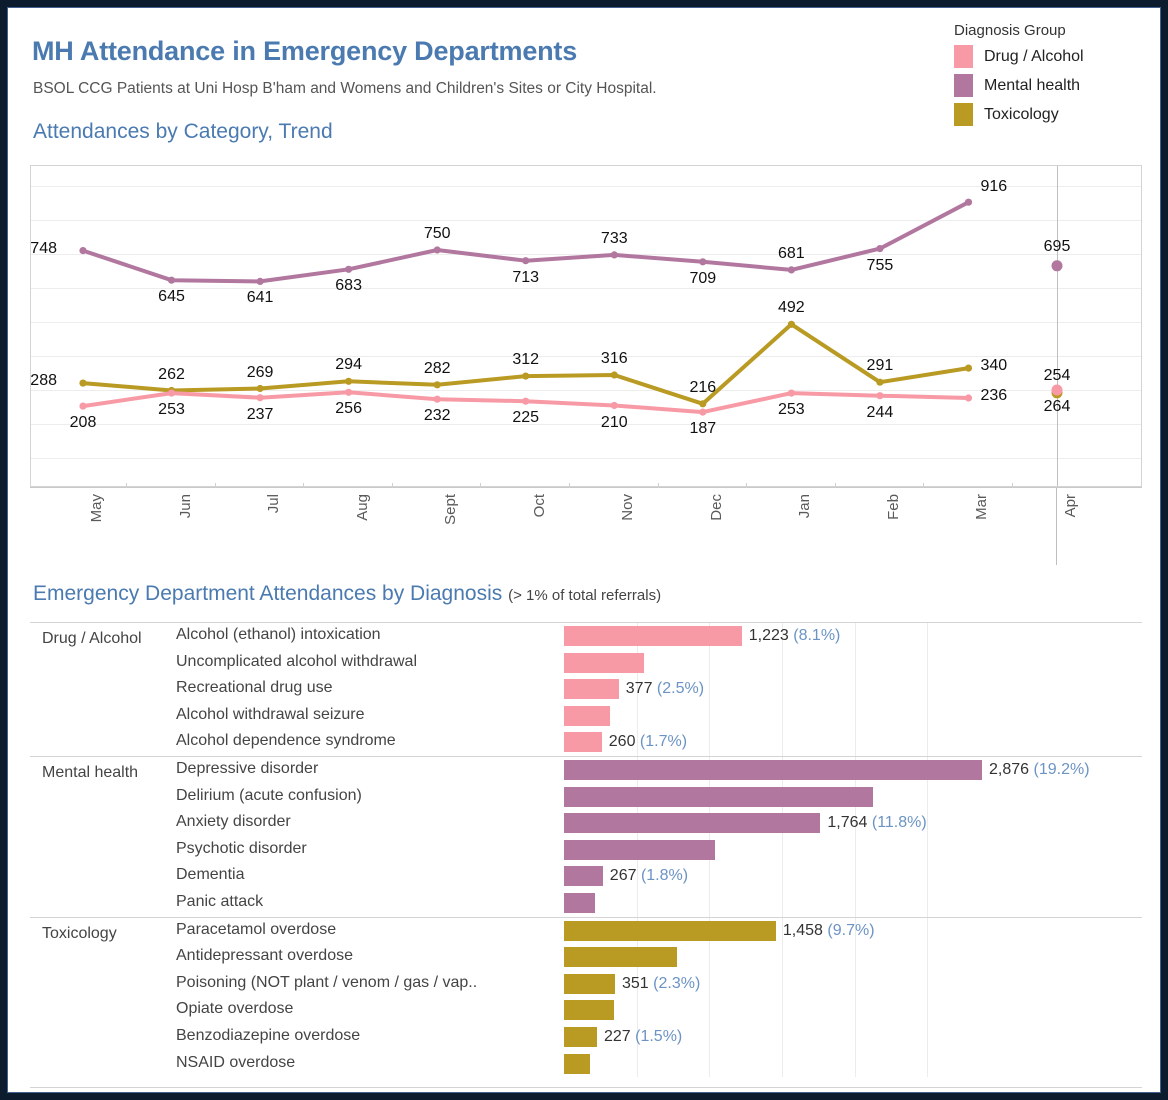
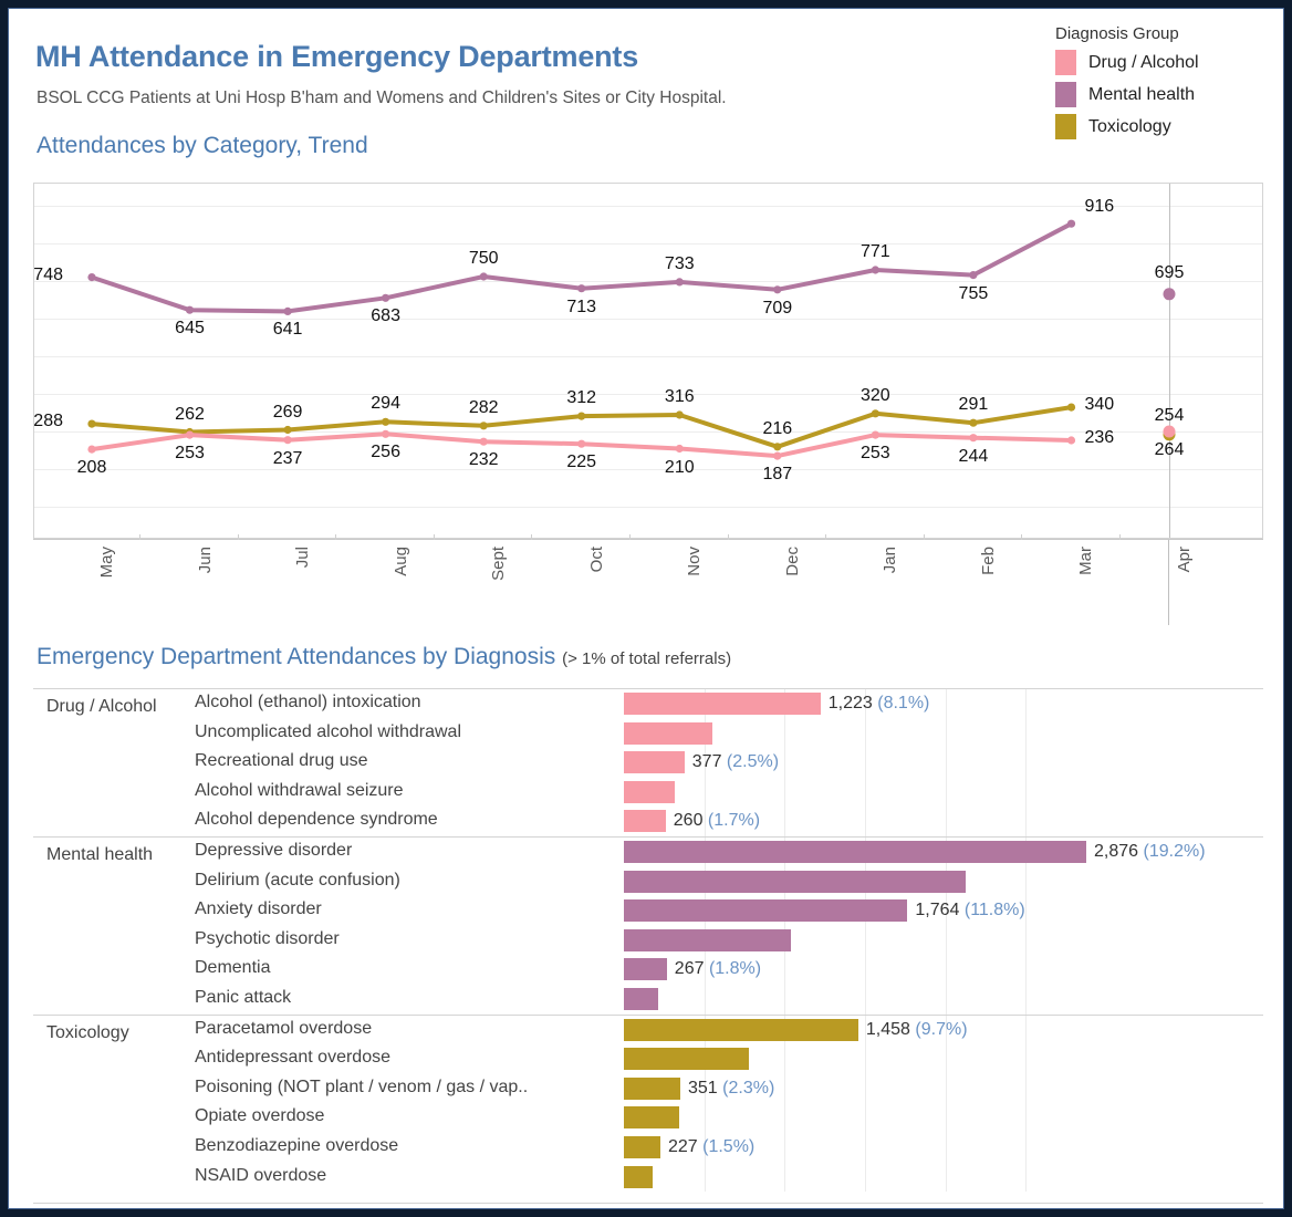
Attendances by Category, Trend/Mental health/Jan: 681 -> 771
Attendances by Category, Trend/Toxicology/Jan: 492 -> 320
